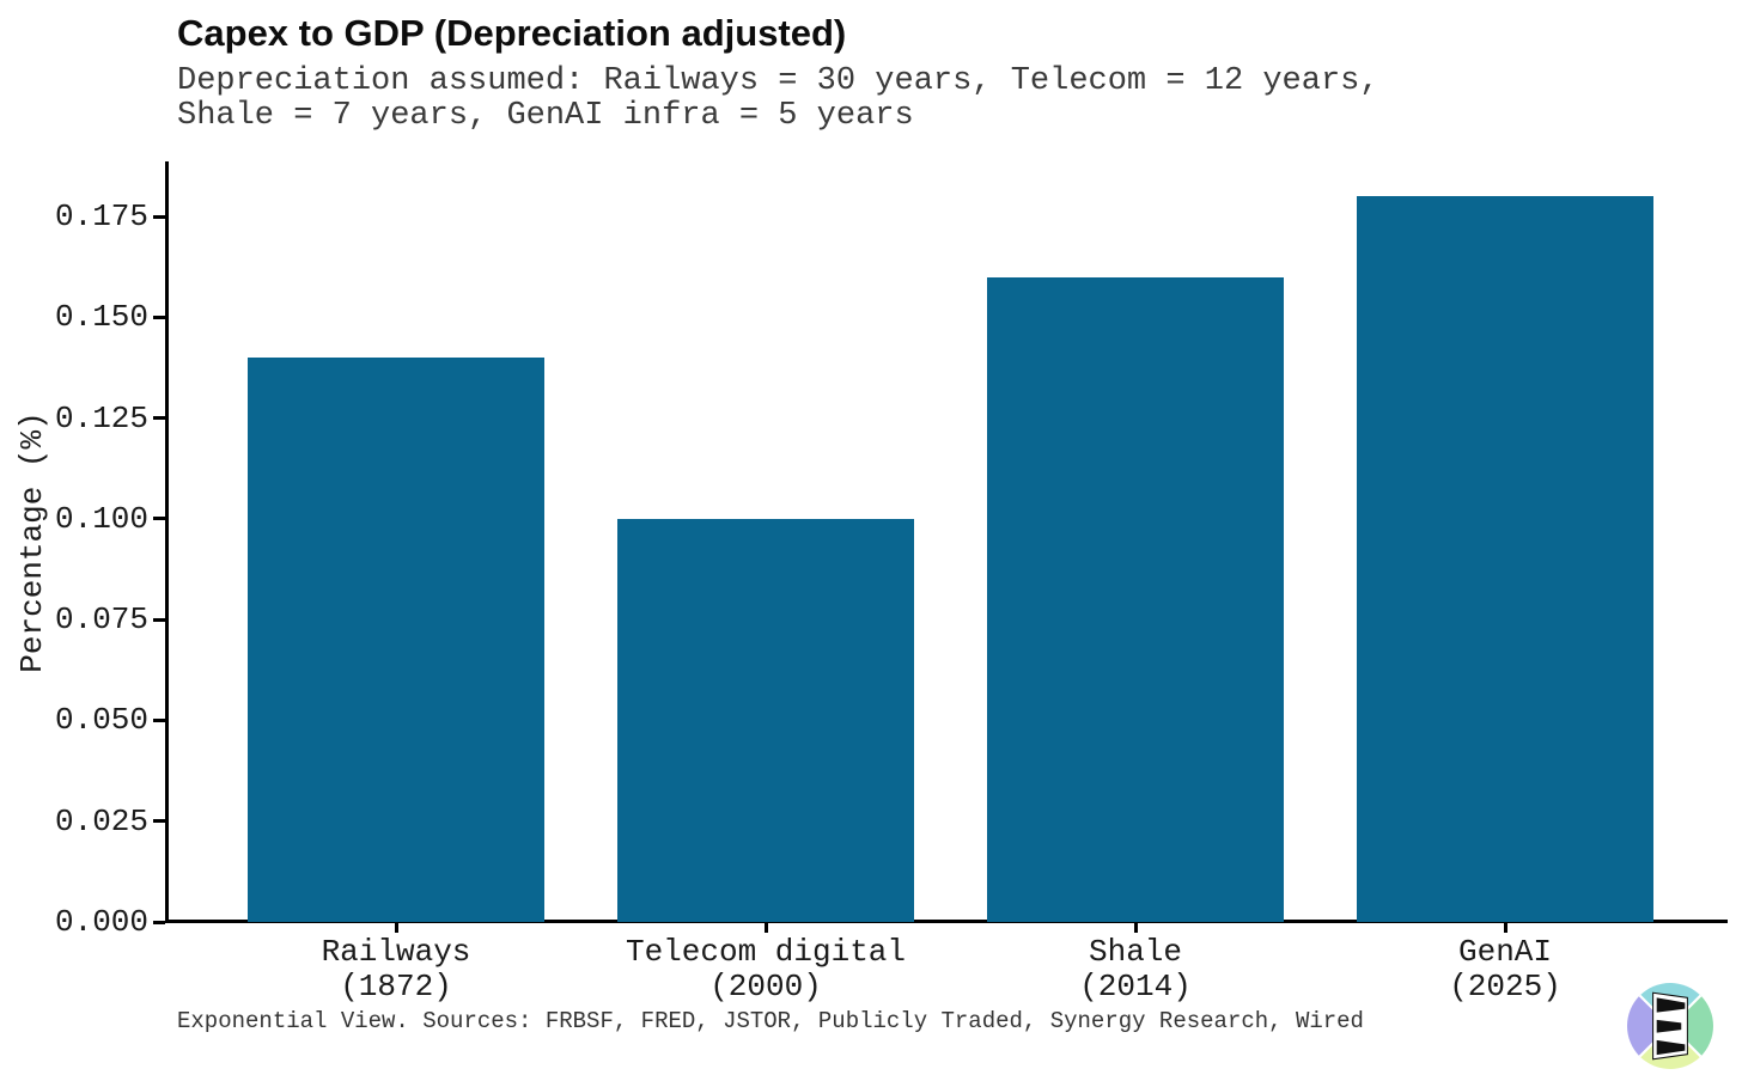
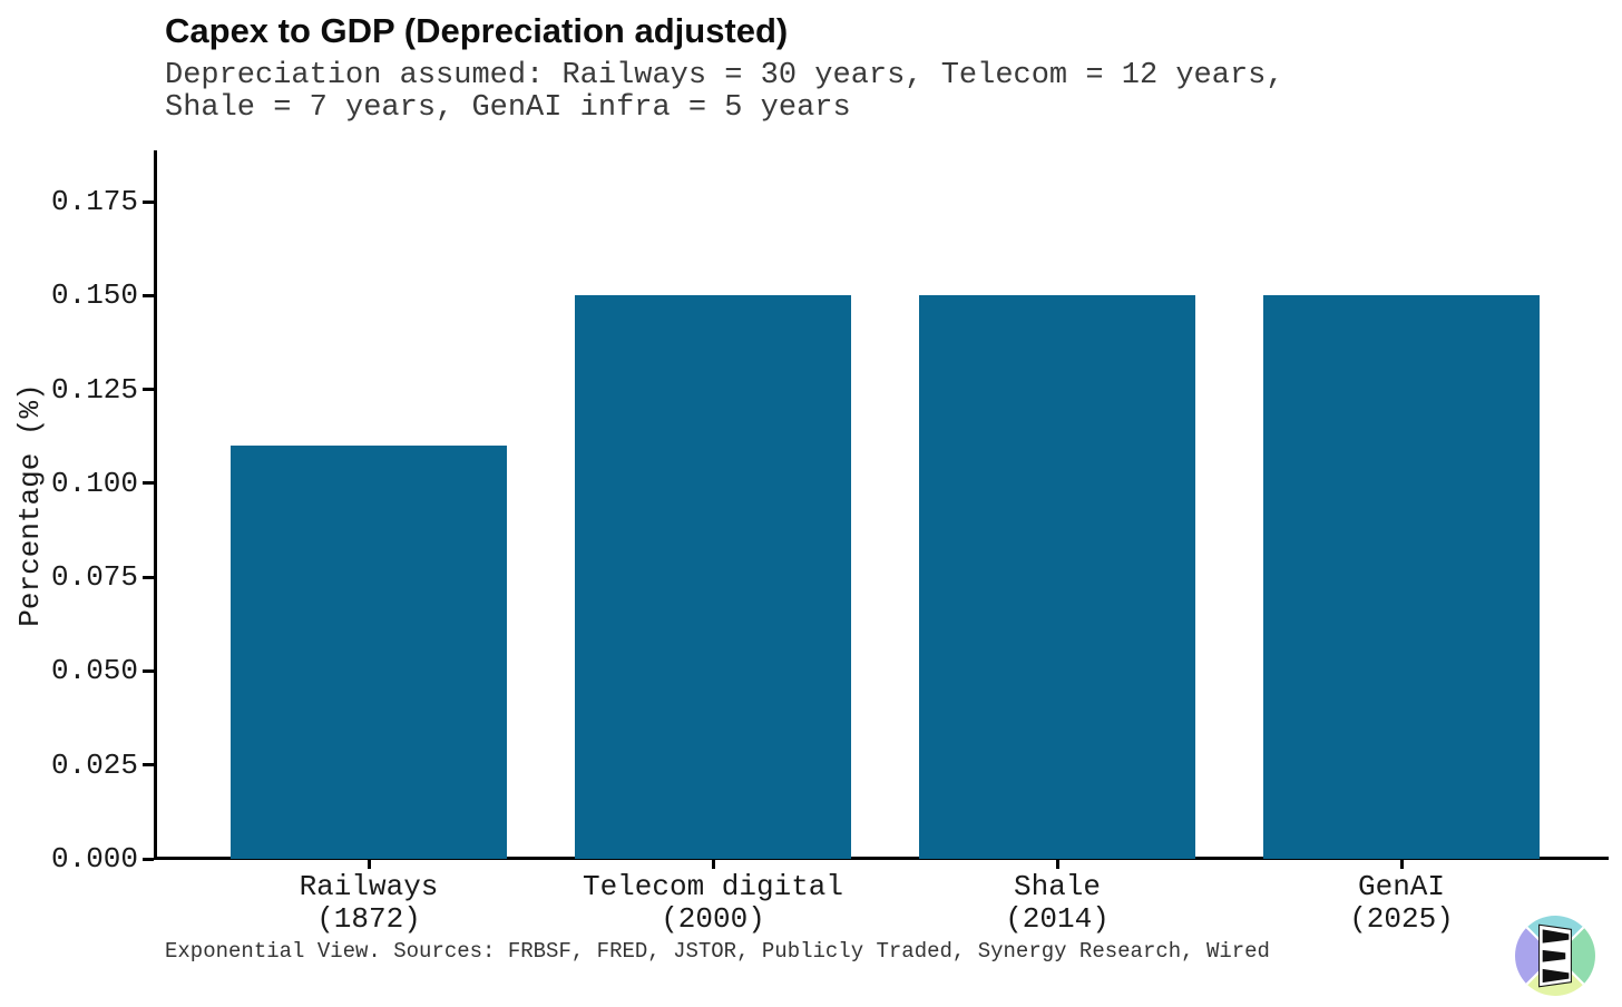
Railways (1872): 0.14 -> 0.11
Telecom digital (2000): 0.10 -> 0.15
Shale (2014): 0.16 -> 0.15
GenAI (2025): 0.18 -> 0.15
